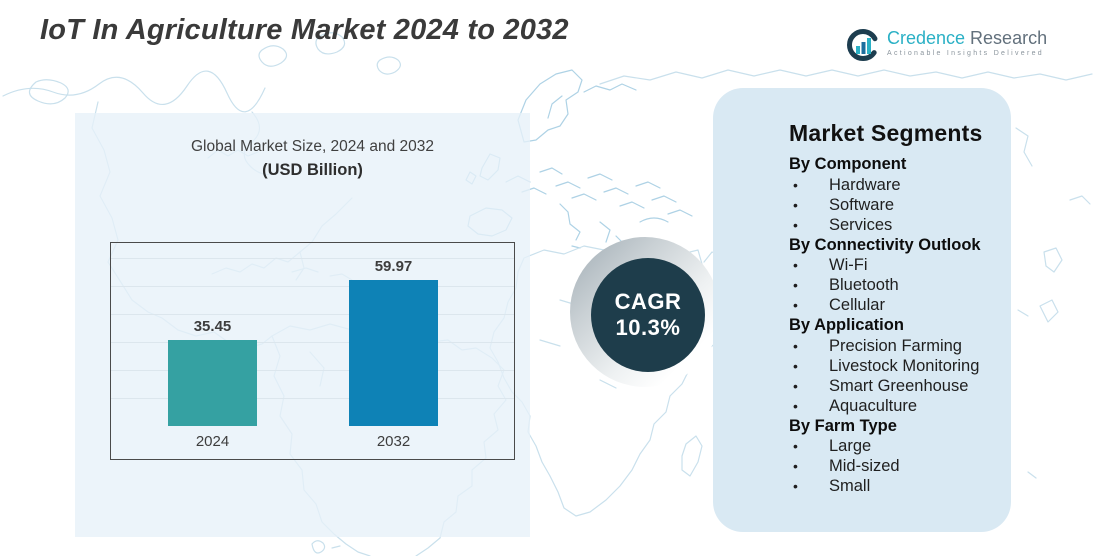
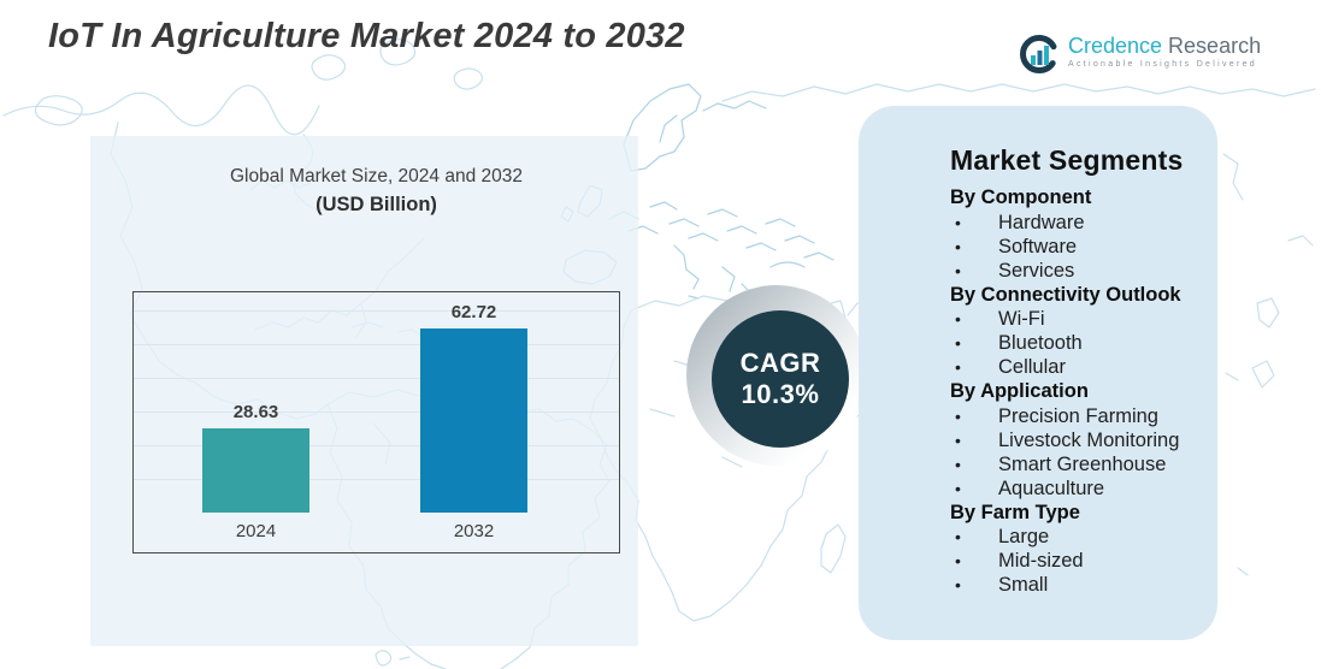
2024: 35.45 -> 28.63
2032: 59.97 -> 62.72
